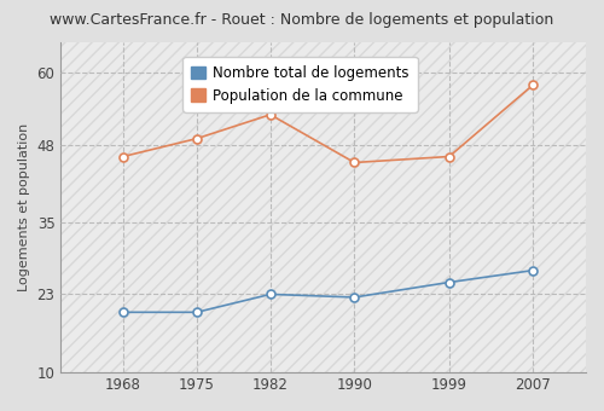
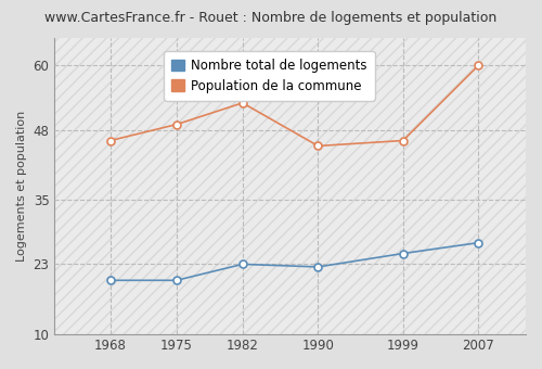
Population de la commune/2007: 58 -> 60
